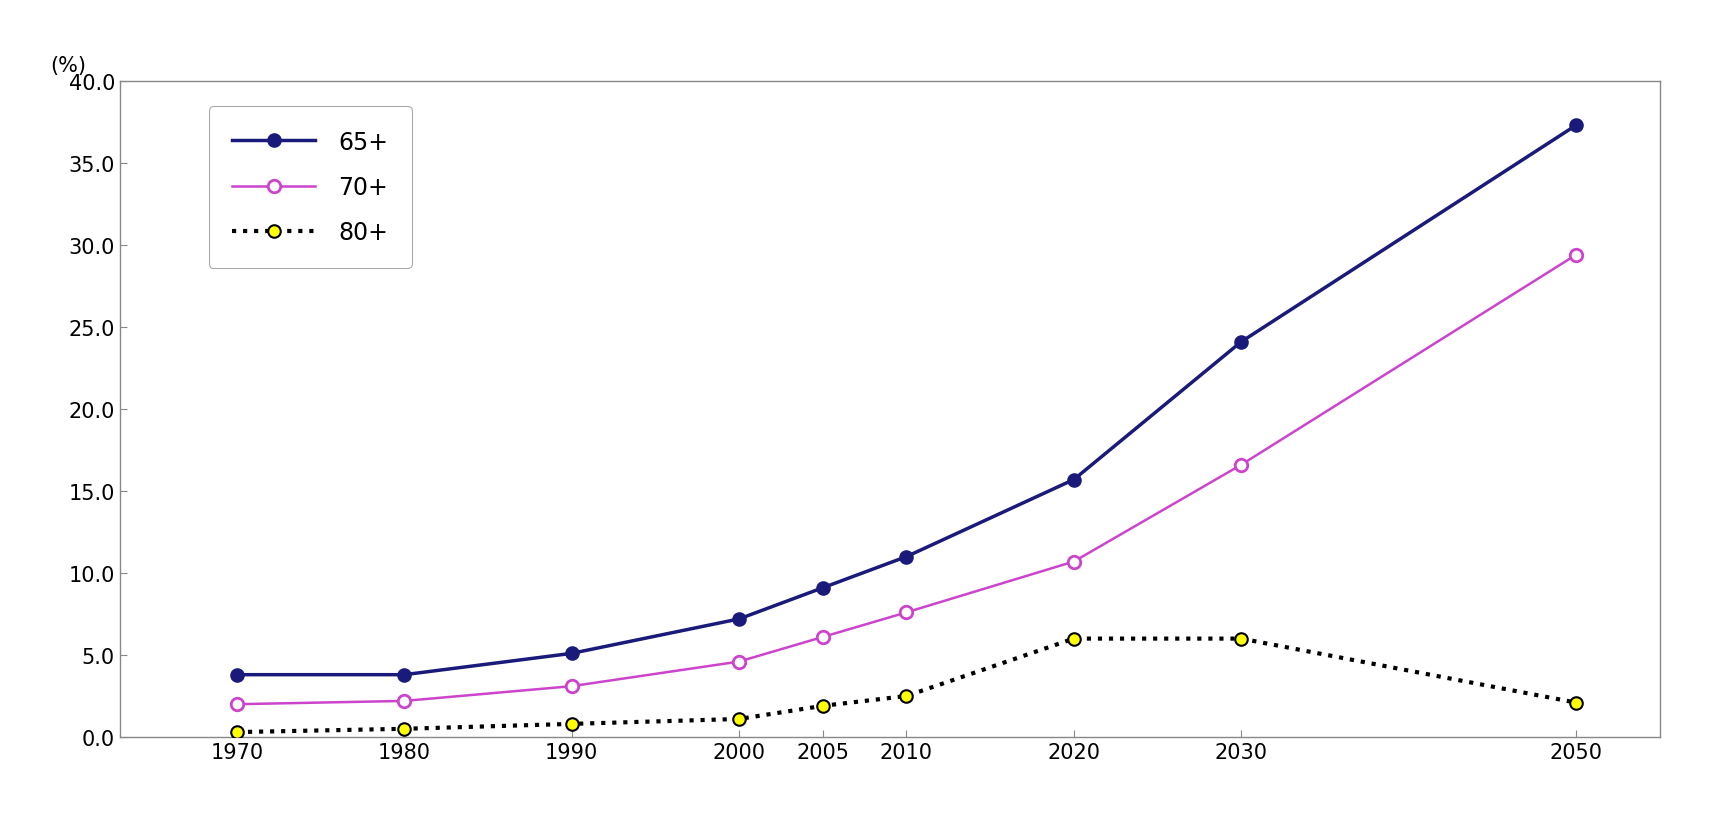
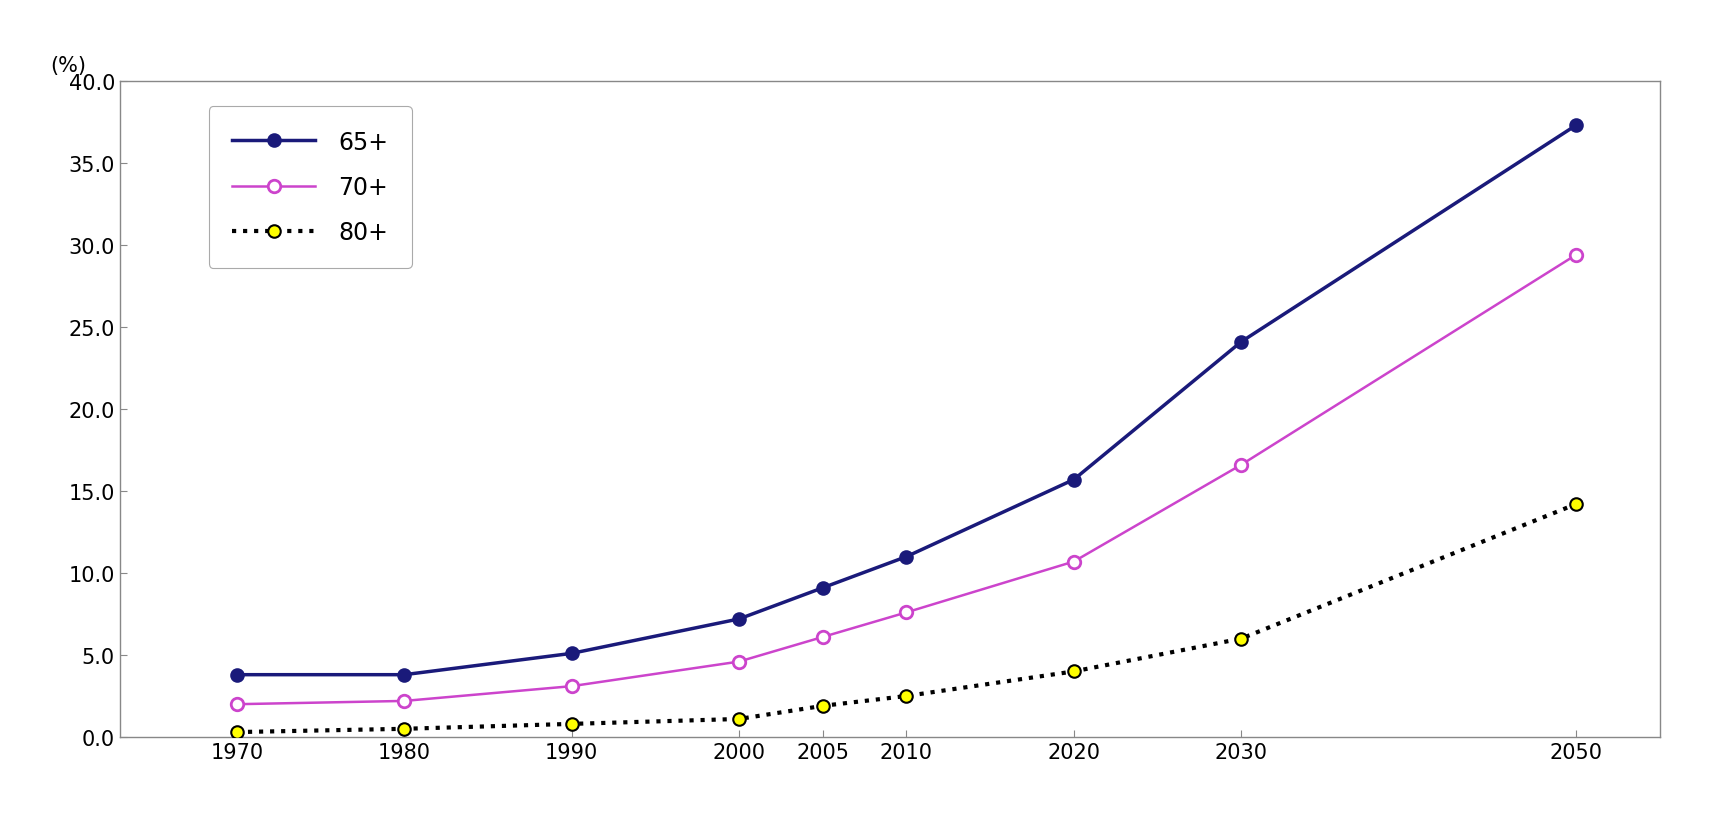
80+/2020: 6.0 -> 4.0
80+/2050: 2.1 -> 14.2
